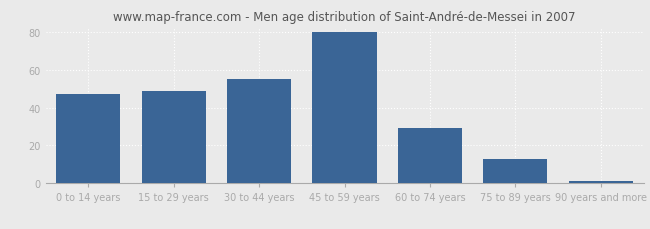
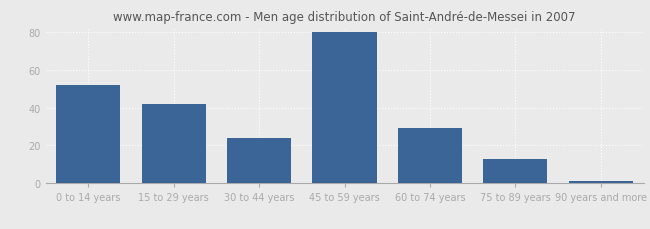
0 to 14 years: 47 -> 52
15 to 29 years: 49 -> 42
30 to 44 years: 55 -> 24
